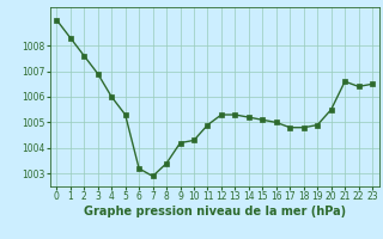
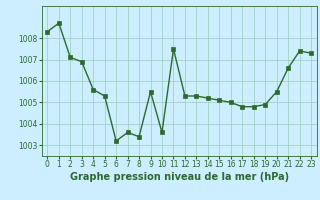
0: 1009.0 -> 1008.3
1: 1008.3 -> 1008.7
2: 1007.6 -> 1007.1
4: 1006.0 -> 1005.6
7: 1002.9 -> 1003.6
9: 1004.2 -> 1005.5
10: 1004.3 -> 1003.6
11: 1004.9 -> 1007.5
22: 1006.4 -> 1007.4
23: 1006.5 -> 1007.3
